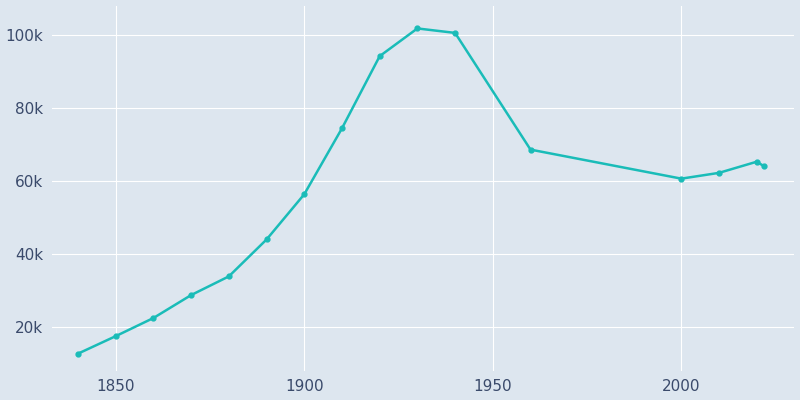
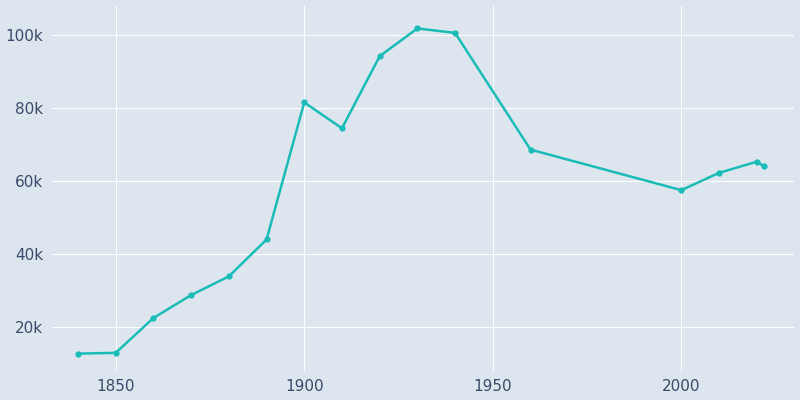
1850: 17.6k -> 13.0k
1900: 56.4k -> 81.5k
2000: 60.7k -> 57.5k
